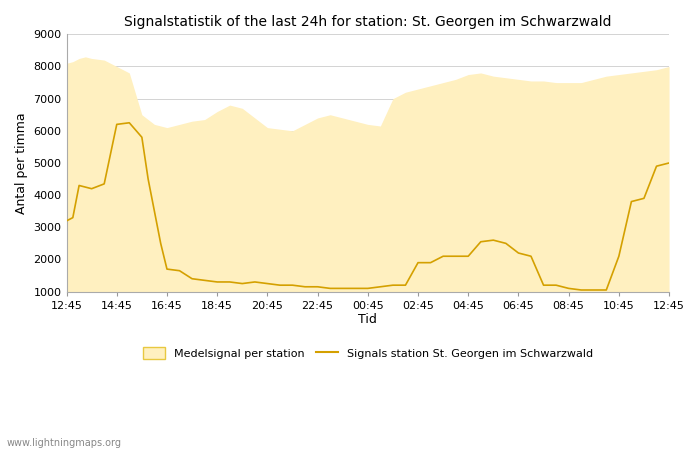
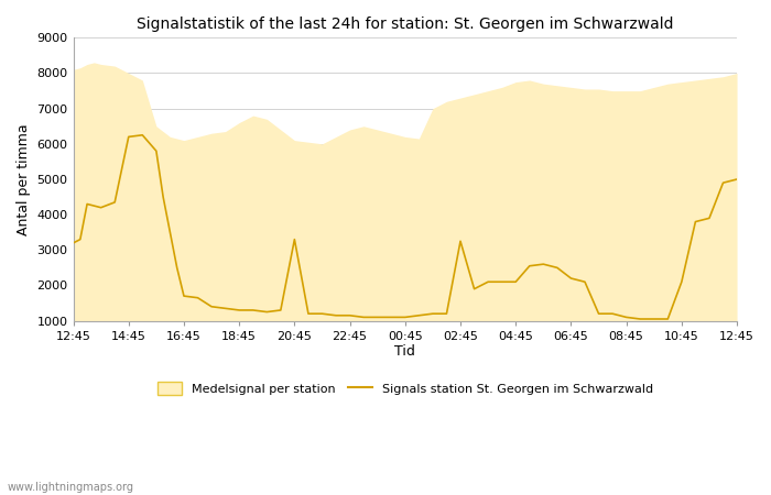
Signals station St. Georgen im Schwarzwald/20:45: 1250 -> 3300
Signals station St. Georgen im Schwarzwald/02:45: 1900 -> 3250
